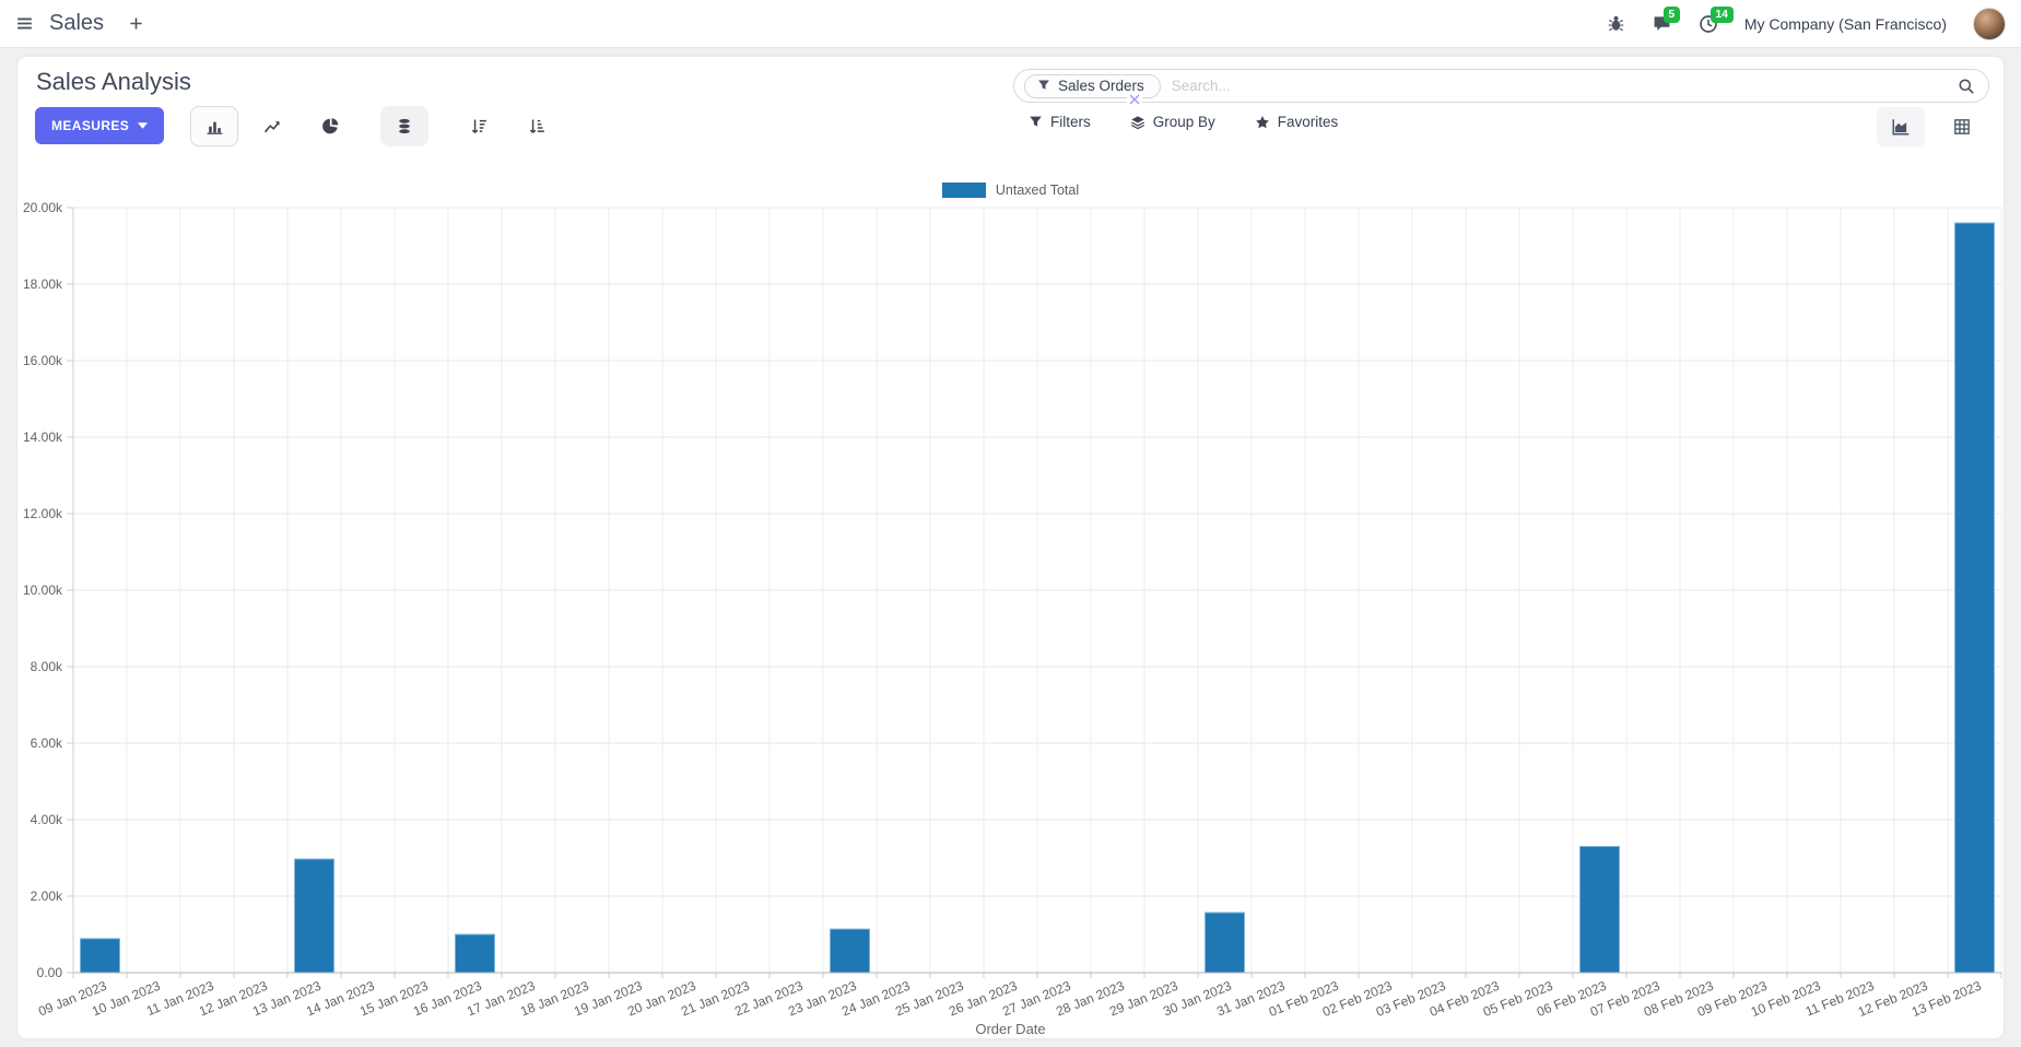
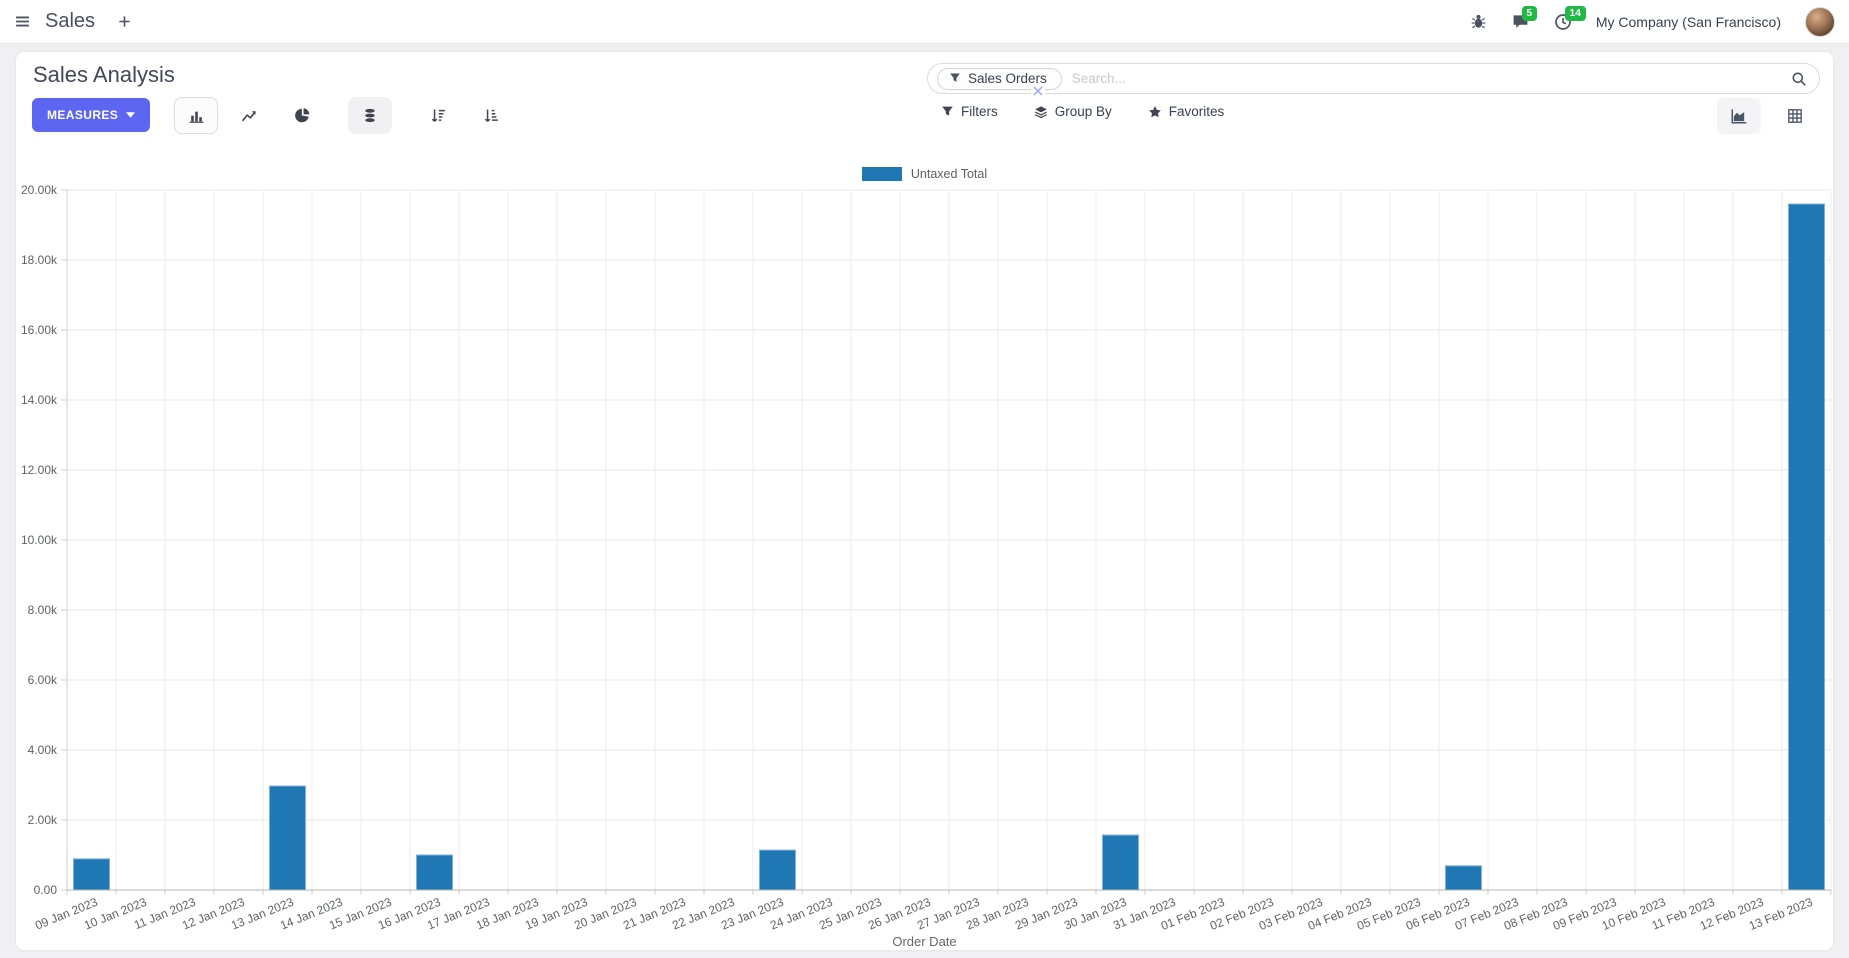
06 Feb 2023: 3.3k -> 0.7k
